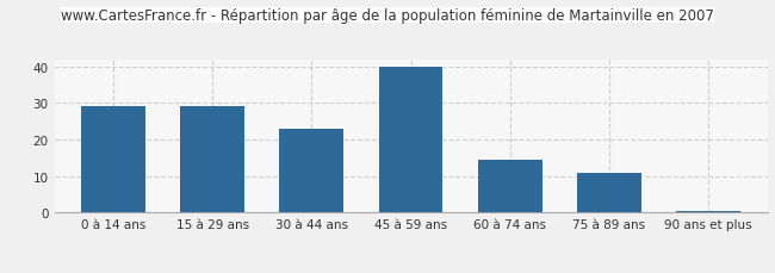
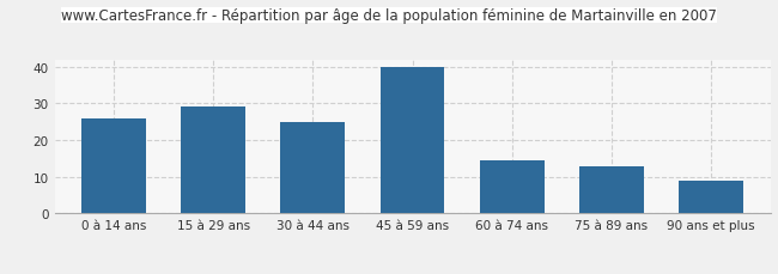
0 à 14 ans: 29.0 -> 26.0
30 à 44 ans: 23.0 -> 25.0
75 à 89 ans: 11.0 -> 13.0
90 ans et plus: 0.5 -> 9.0
